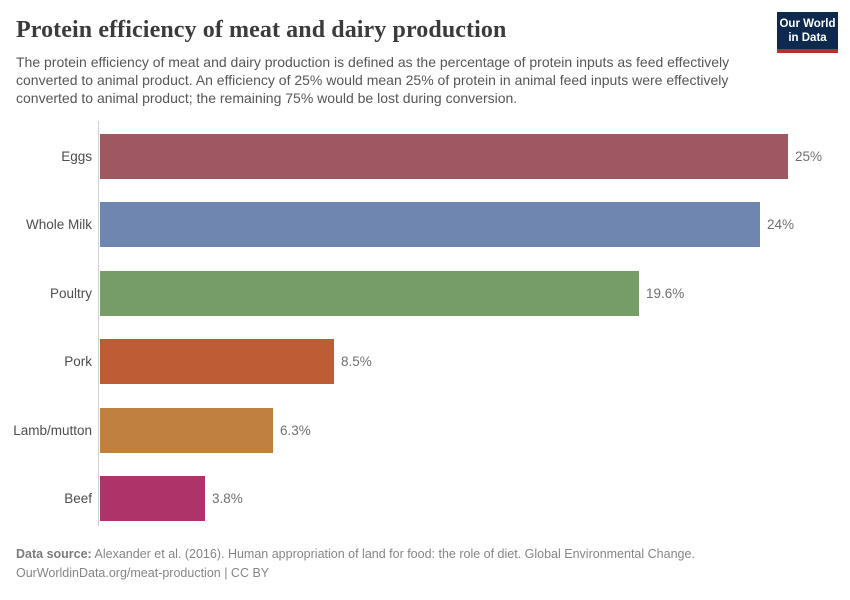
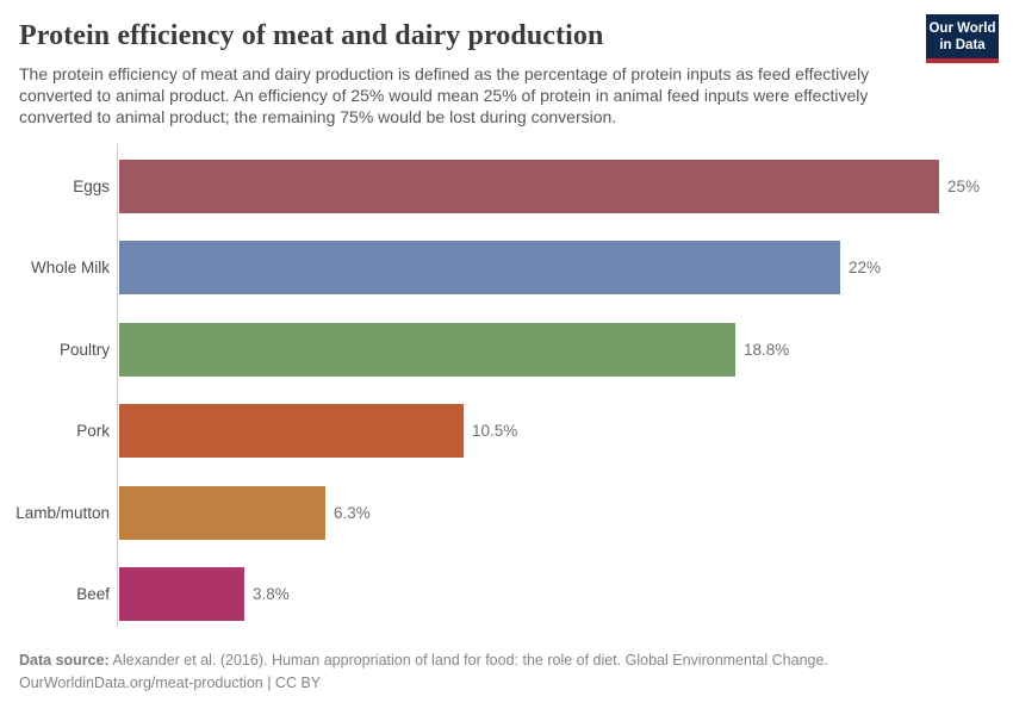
Whole Milk: 24% -> 22%
Poultry: 19.6% -> 18.8%
Pork: 8.5% -> 10.5%
